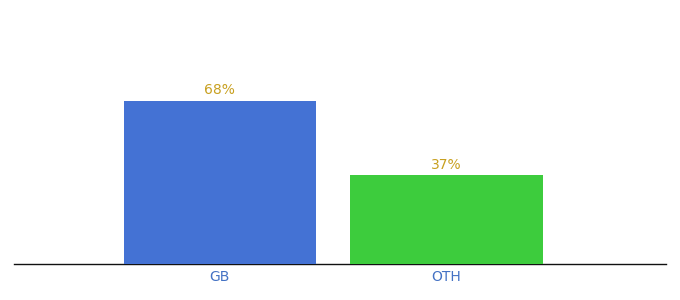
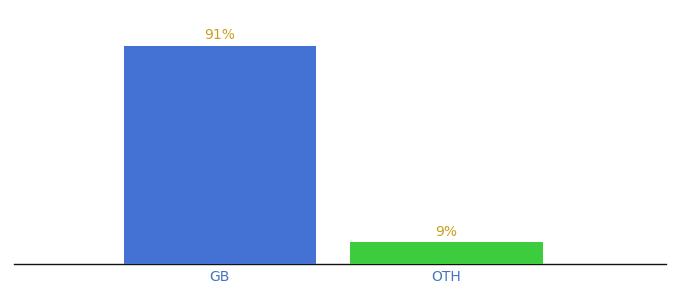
GB: 68% -> 91%
OTH: 37% -> 9%
